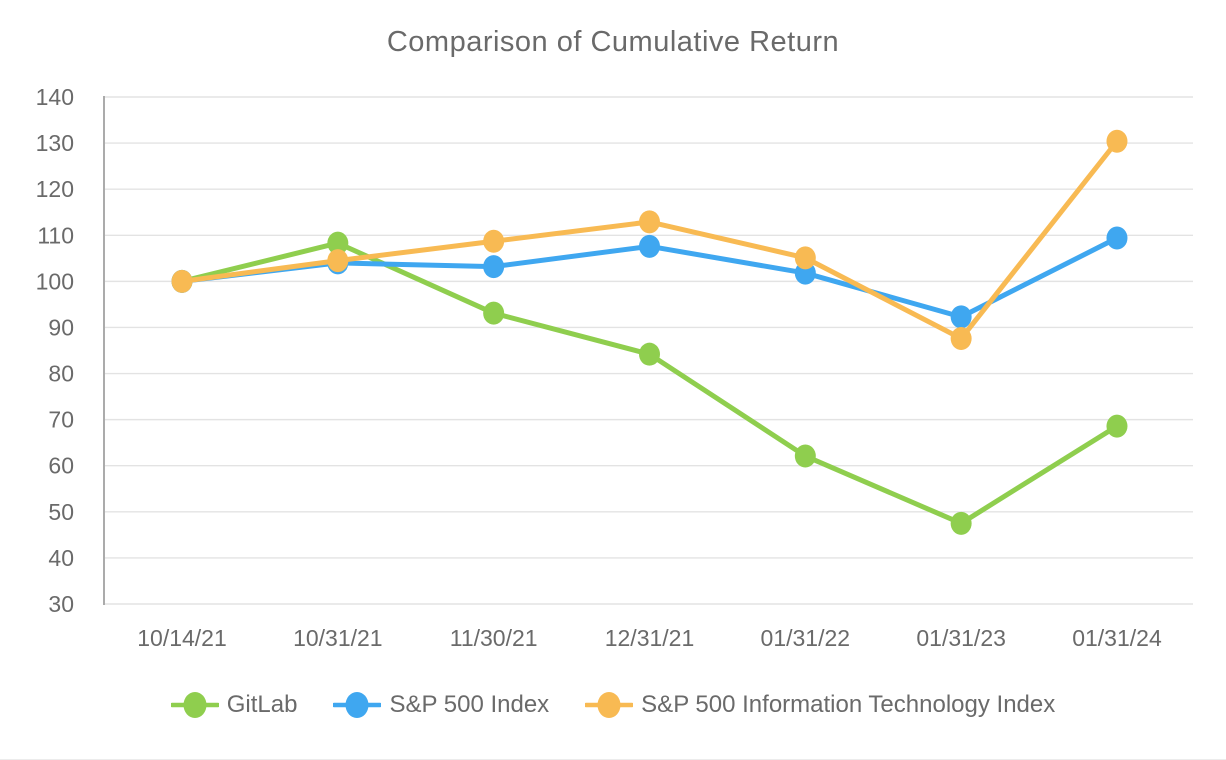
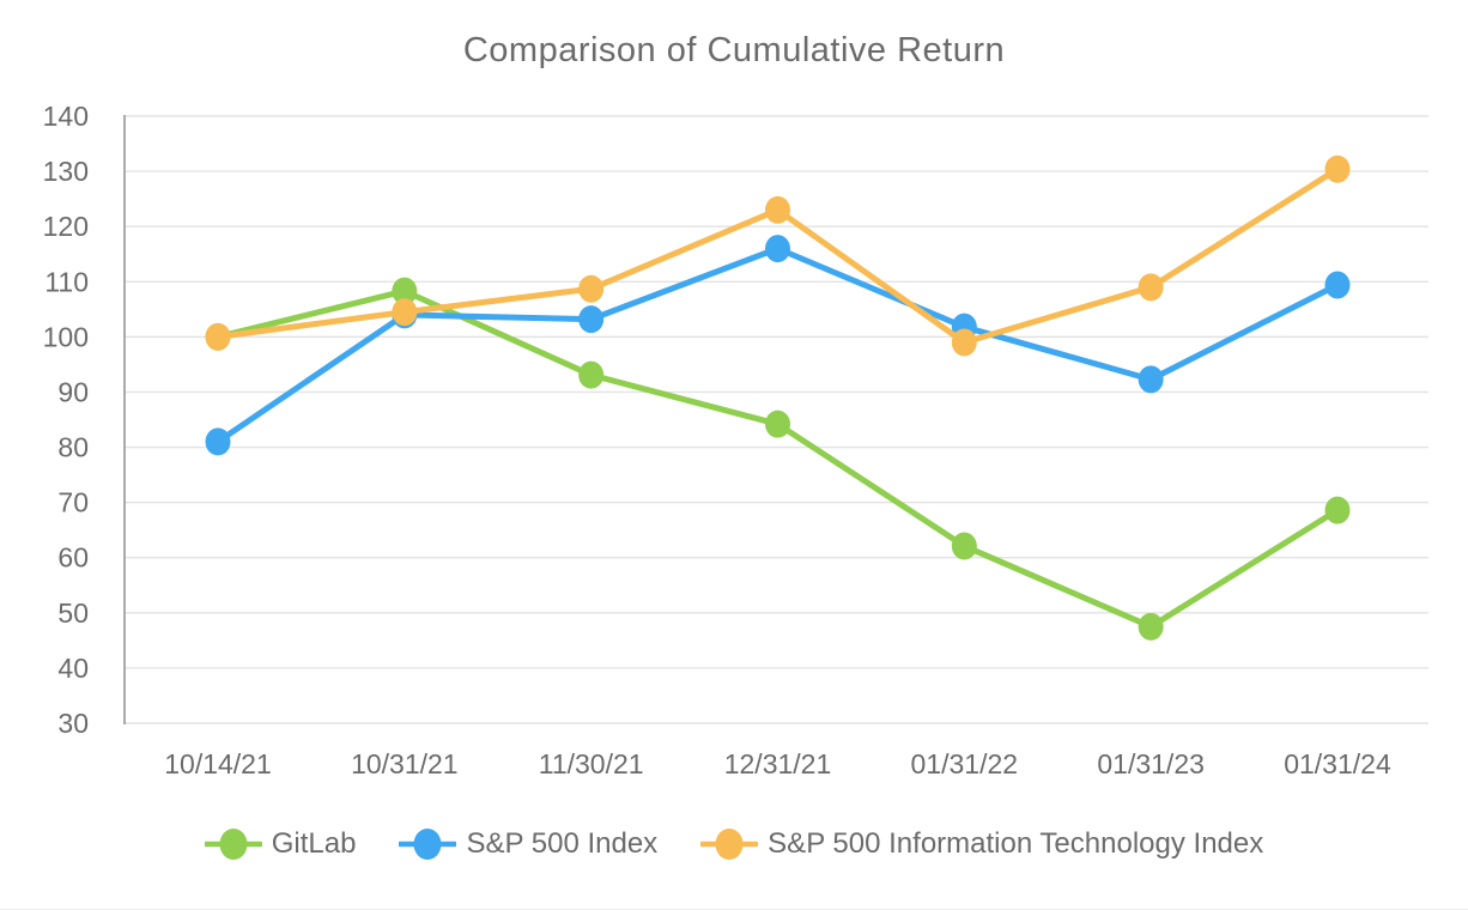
S&P 500 Index/10/14/21: 100 -> 81
S&P 500 Index/12/31/21: 108 -> 116
S&P 500 Information Technology Index/12/31/21: 113 -> 123
S&P 500 Information Technology Index/01/31/22: 105 -> 99
S&P 500 Information Technology Index/01/31/23: 88 -> 109
